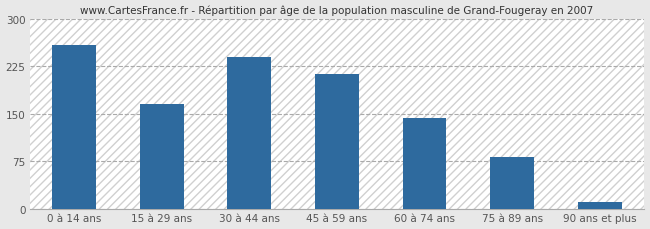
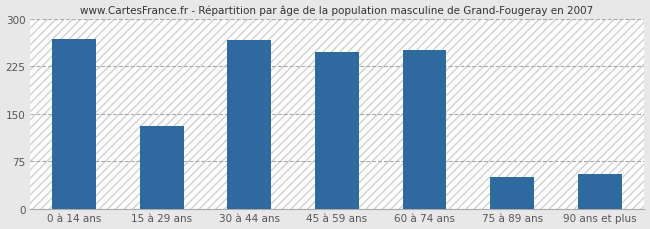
0 à 14 ans: 258 -> 268
15 à 29 ans: 165 -> 130
30 à 44 ans: 240 -> 266
45 à 59 ans: 213 -> 248
60 à 74 ans: 143 -> 250
75 à 89 ans: 82 -> 50
90 ans et plus: 10 -> 54
